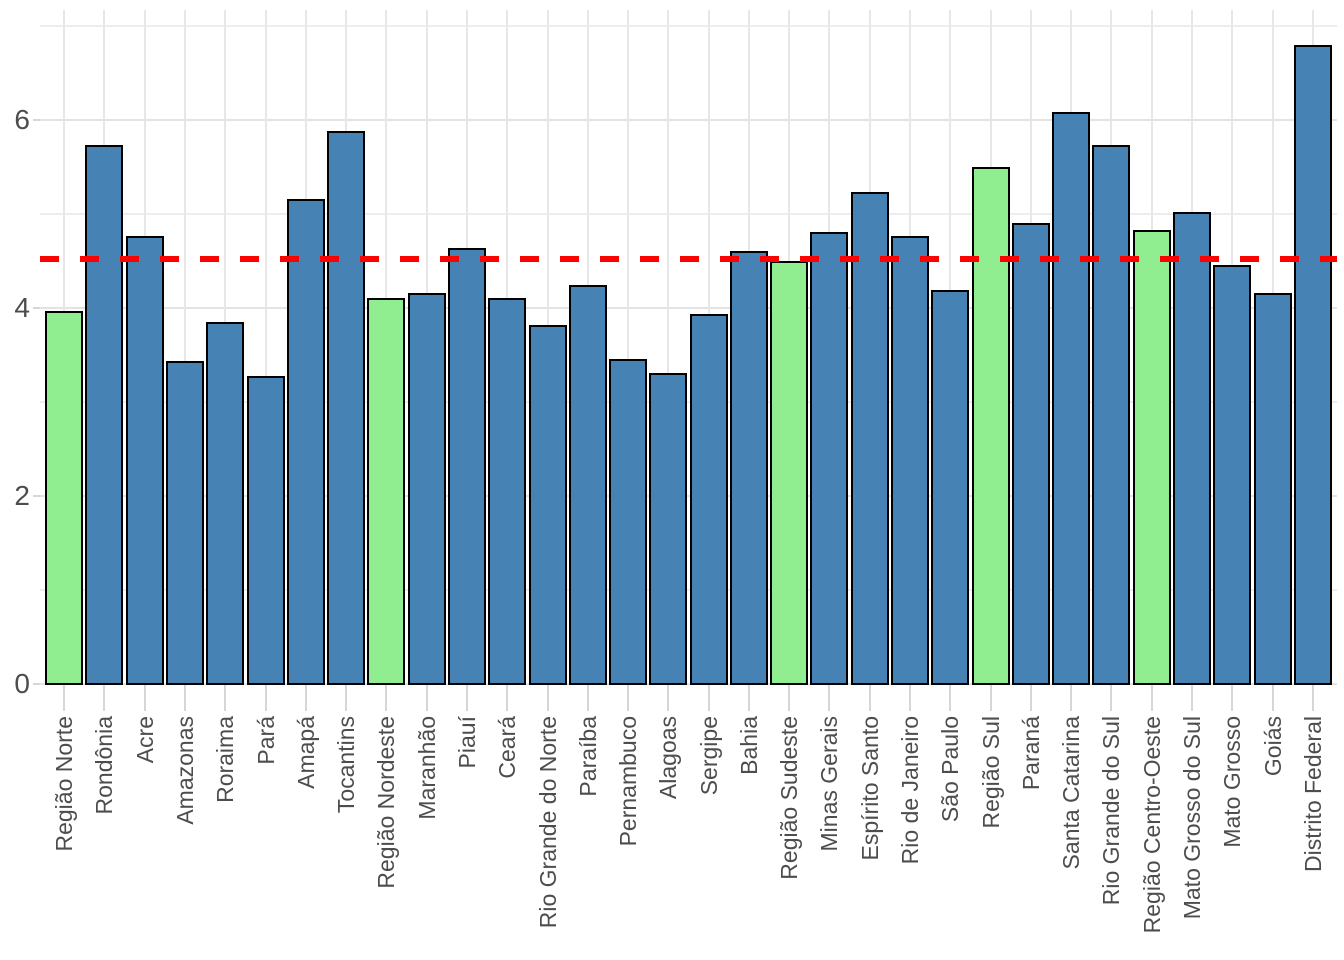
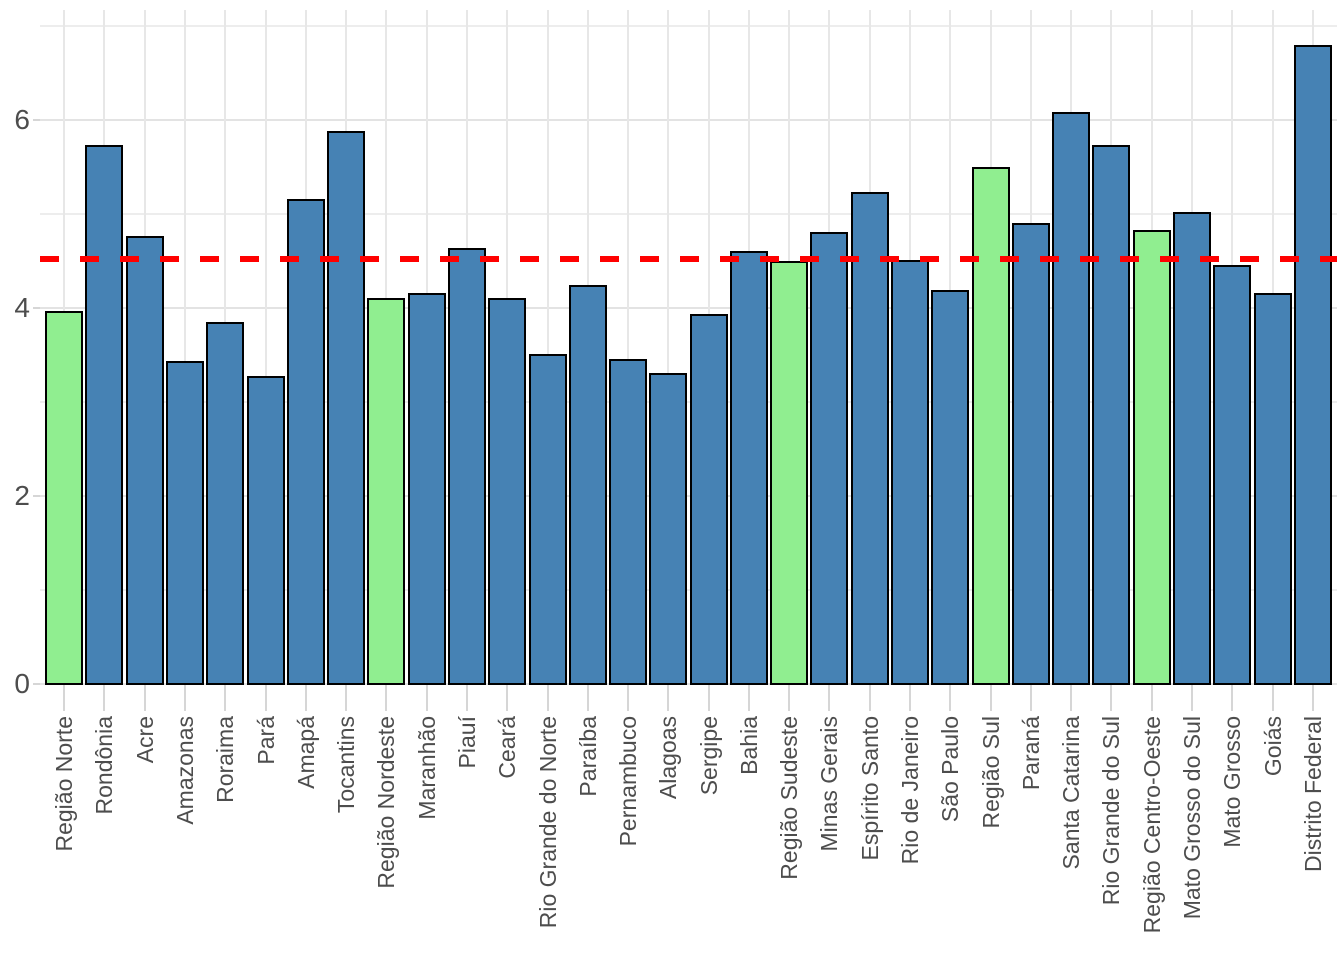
Rio Grande do Norte: 3.8 -> 3.5
Rio de Janeiro: 4.8 -> 4.5
